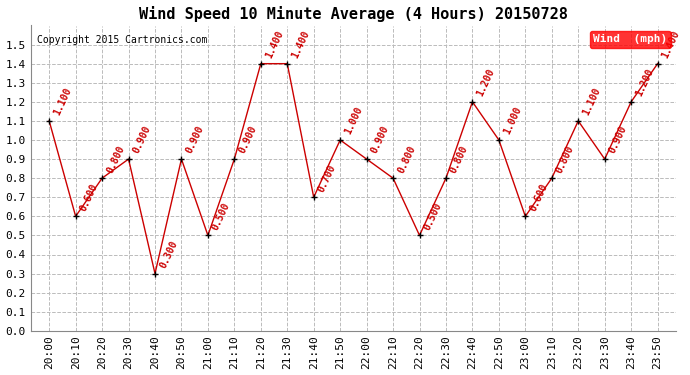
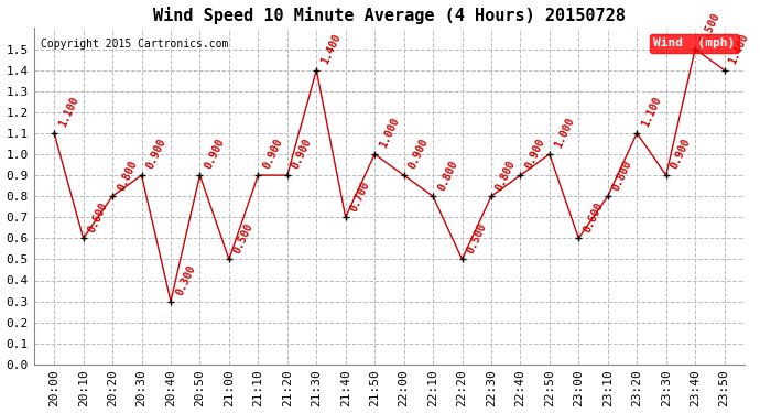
21:20: 1.400 -> 0.900
22:40: 1.200 -> 0.900
23:40: 1.2 -> 1.5
